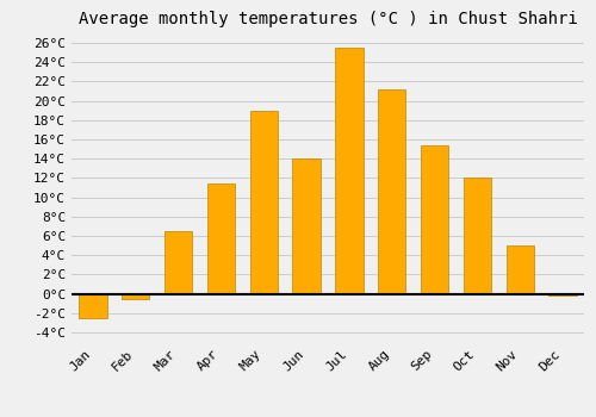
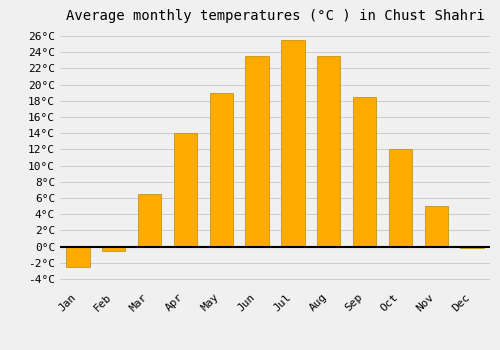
Apr: 11.4°C -> 14.0°C
Jun: 14.0°C -> 23.5°C
Aug: 21.2°C -> 23.5°C
Sep: 15.4°C -> 18.5°C
